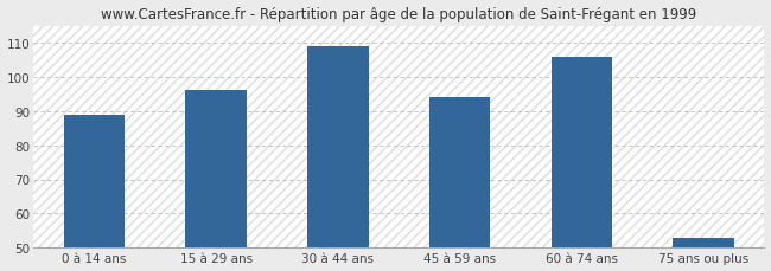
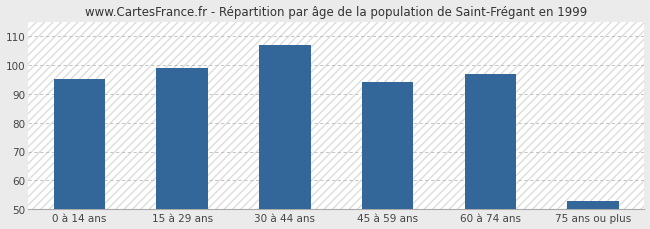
0 à 14 ans: 89 -> 95
15 à 29 ans: 96 -> 99
30 à 44 ans: 109 -> 107
60 à 74 ans: 106 -> 97
